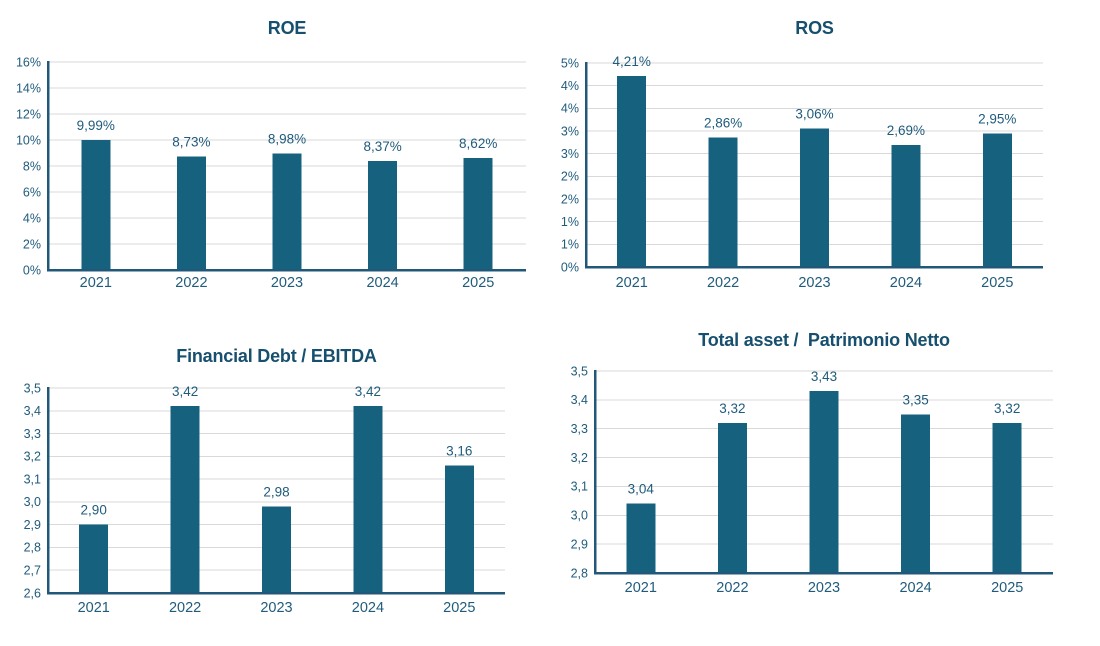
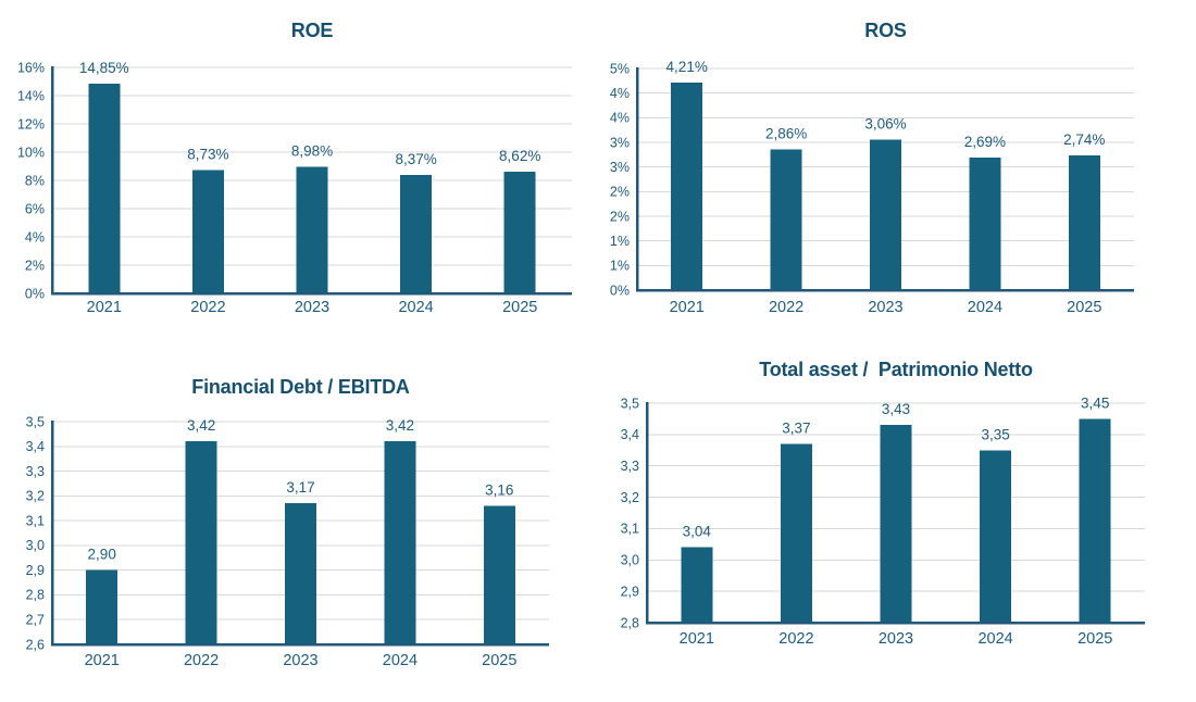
ROE/2021: 9,99% -> 14,85%
ROS/2025: 2,95% -> 2,74%
Financial Debt / EBITDA/2023: 2,98 -> 3,17
Total asset / Patrimonio Netto/2022: 3,32 -> 3,37
Total asset / Patrimonio Netto/2025: 3,32 -> 3,45
